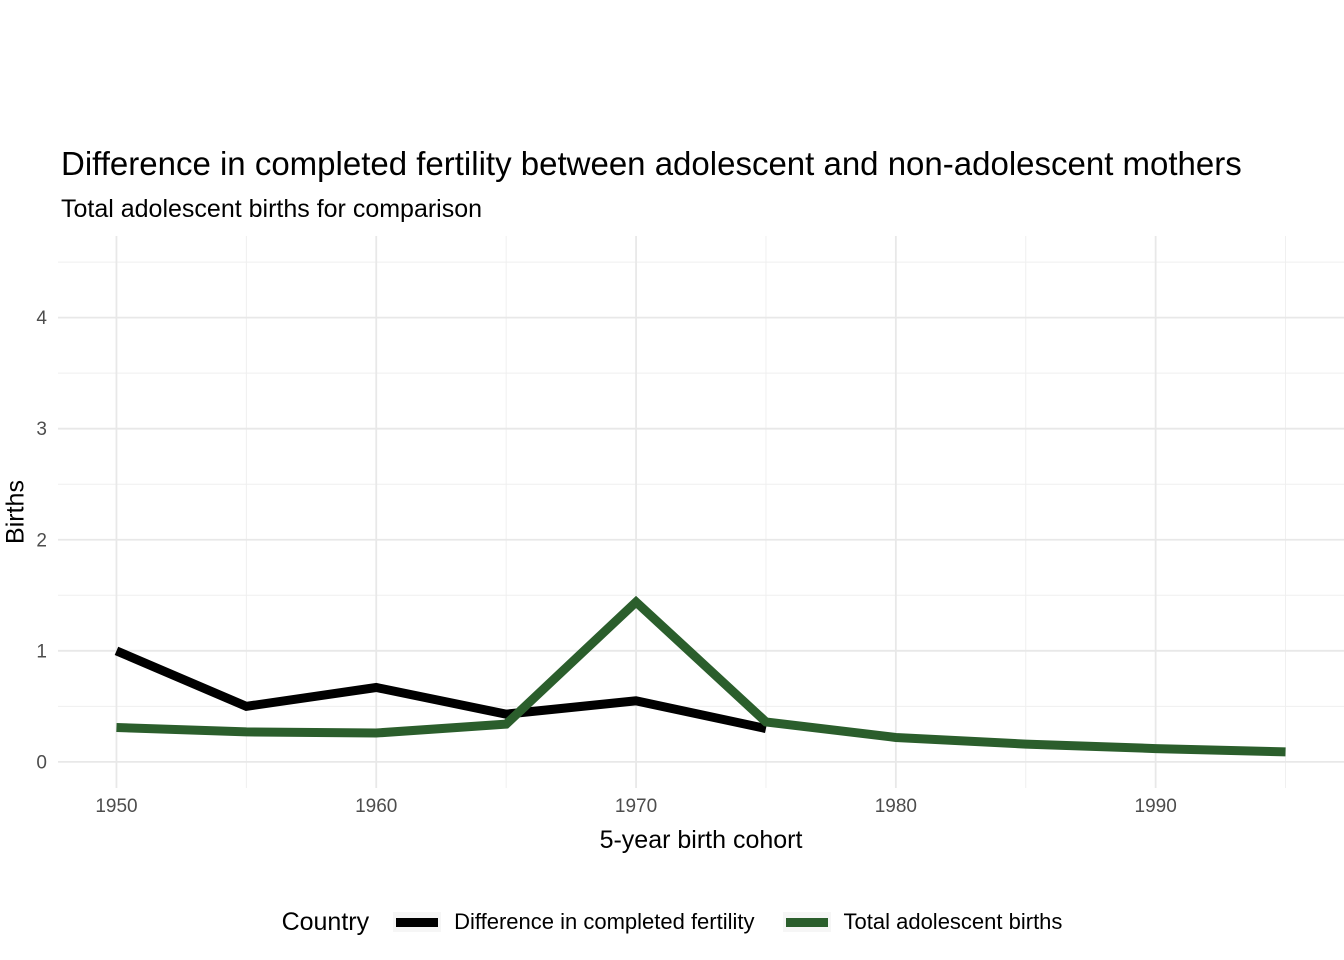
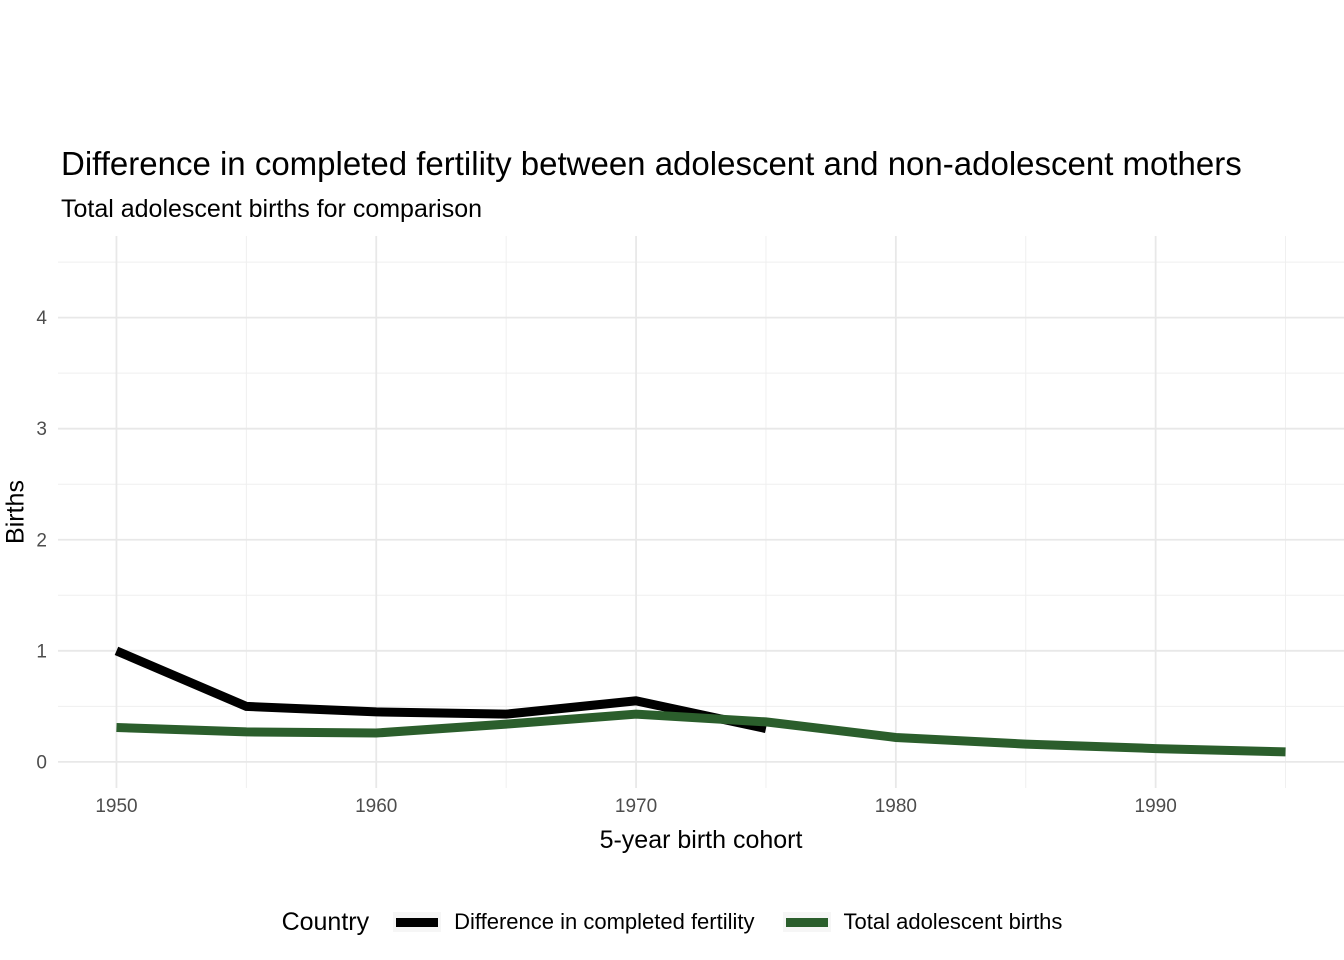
Difference in completed fertility/1960: 0.67 -> 0.45
Total adolescent births/1970: 1.44 -> 0.43
